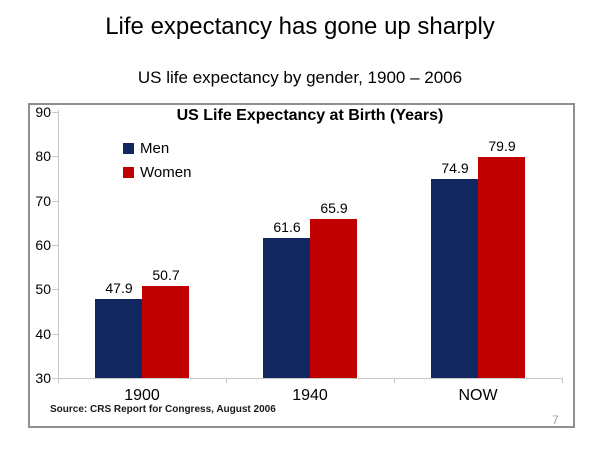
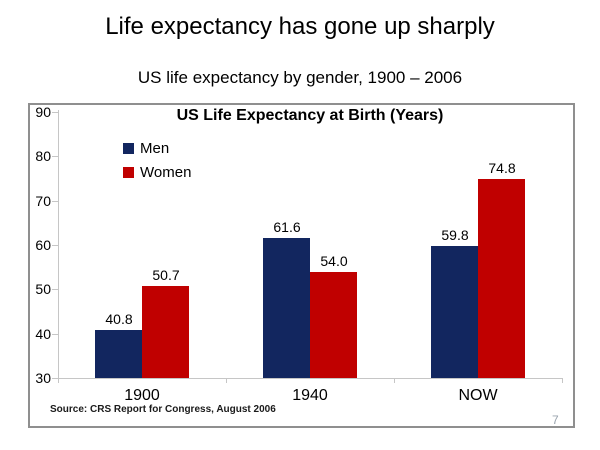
Men/1900: 47.9 -> 40.8
Women/1940: 65.9 -> 54.0
Men/NOW: 74.9 -> 59.8
Women/NOW: 79.9 -> 74.8
